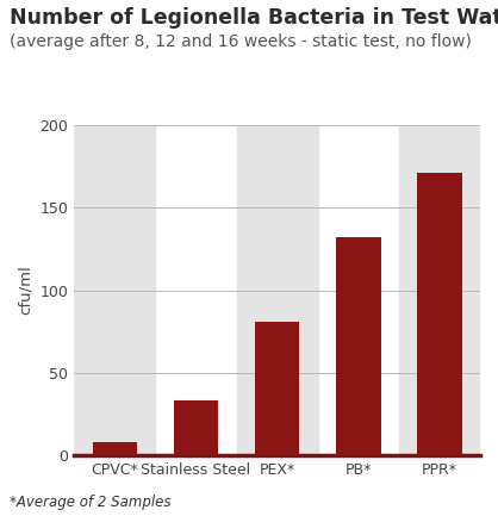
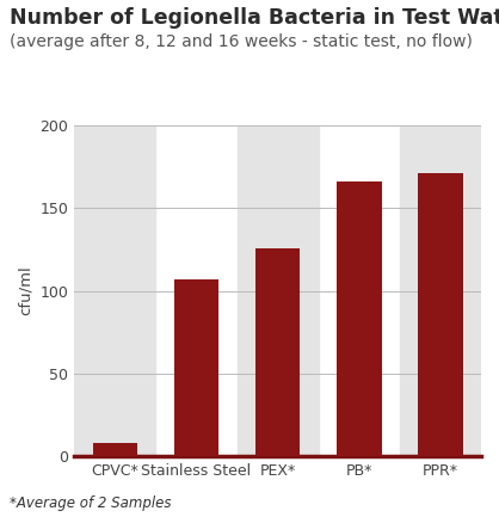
Stainless Steel: 33 -> 107
PEX*: 81 -> 126
PB*: 132 -> 166
